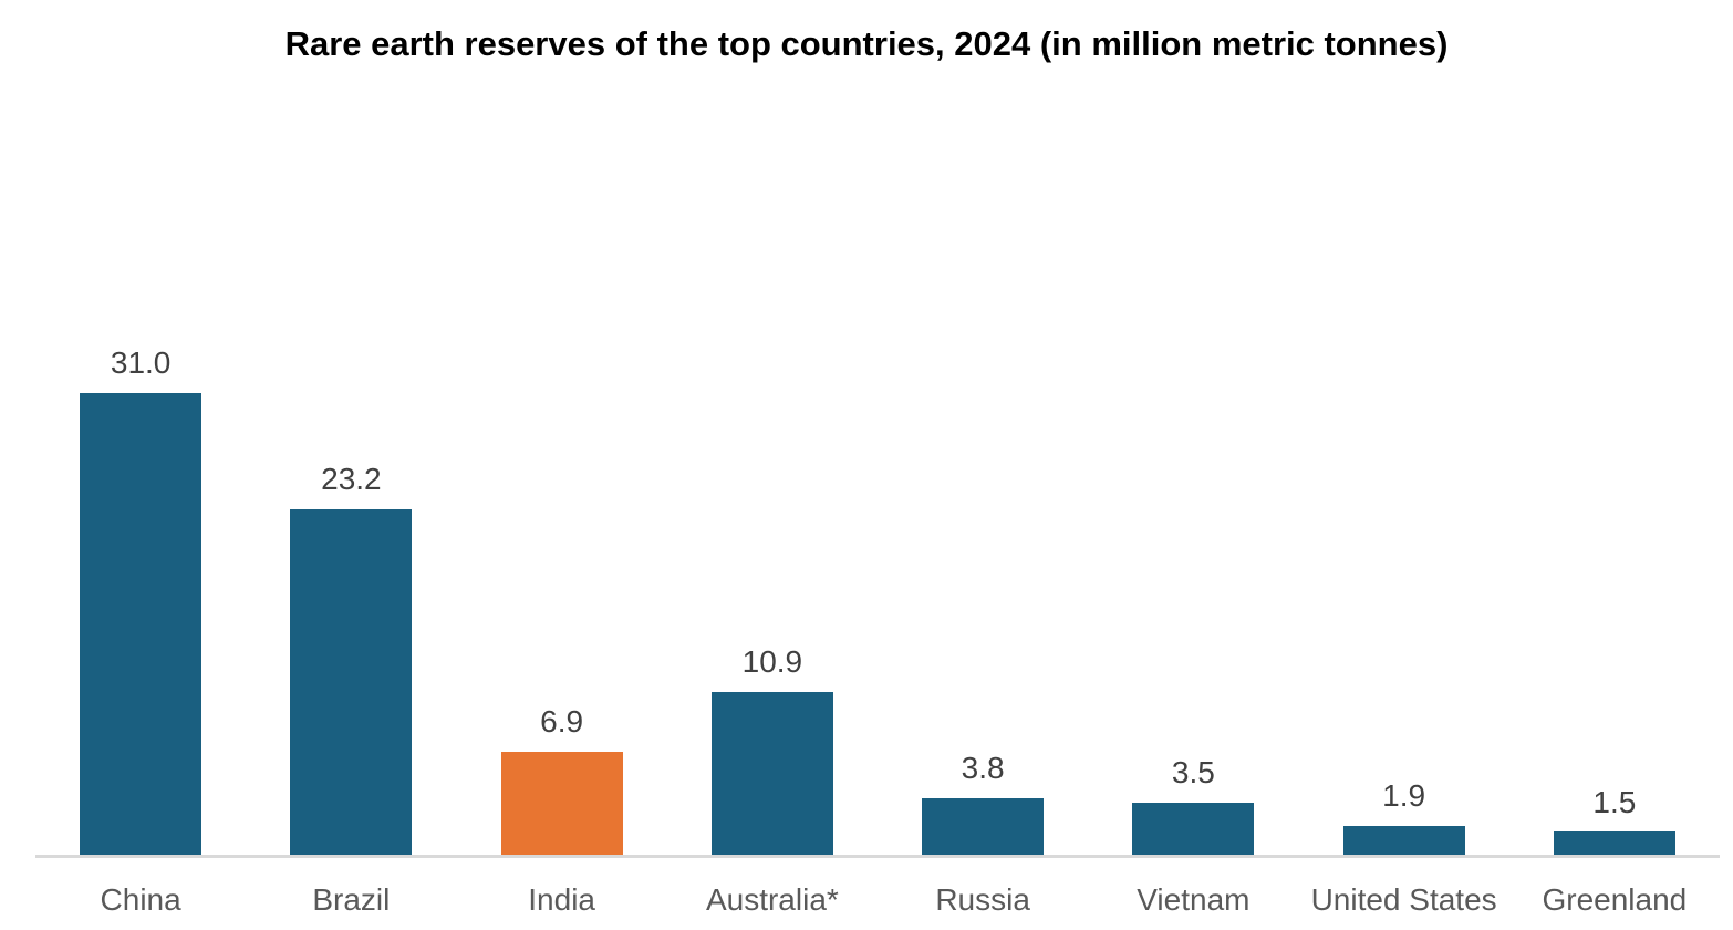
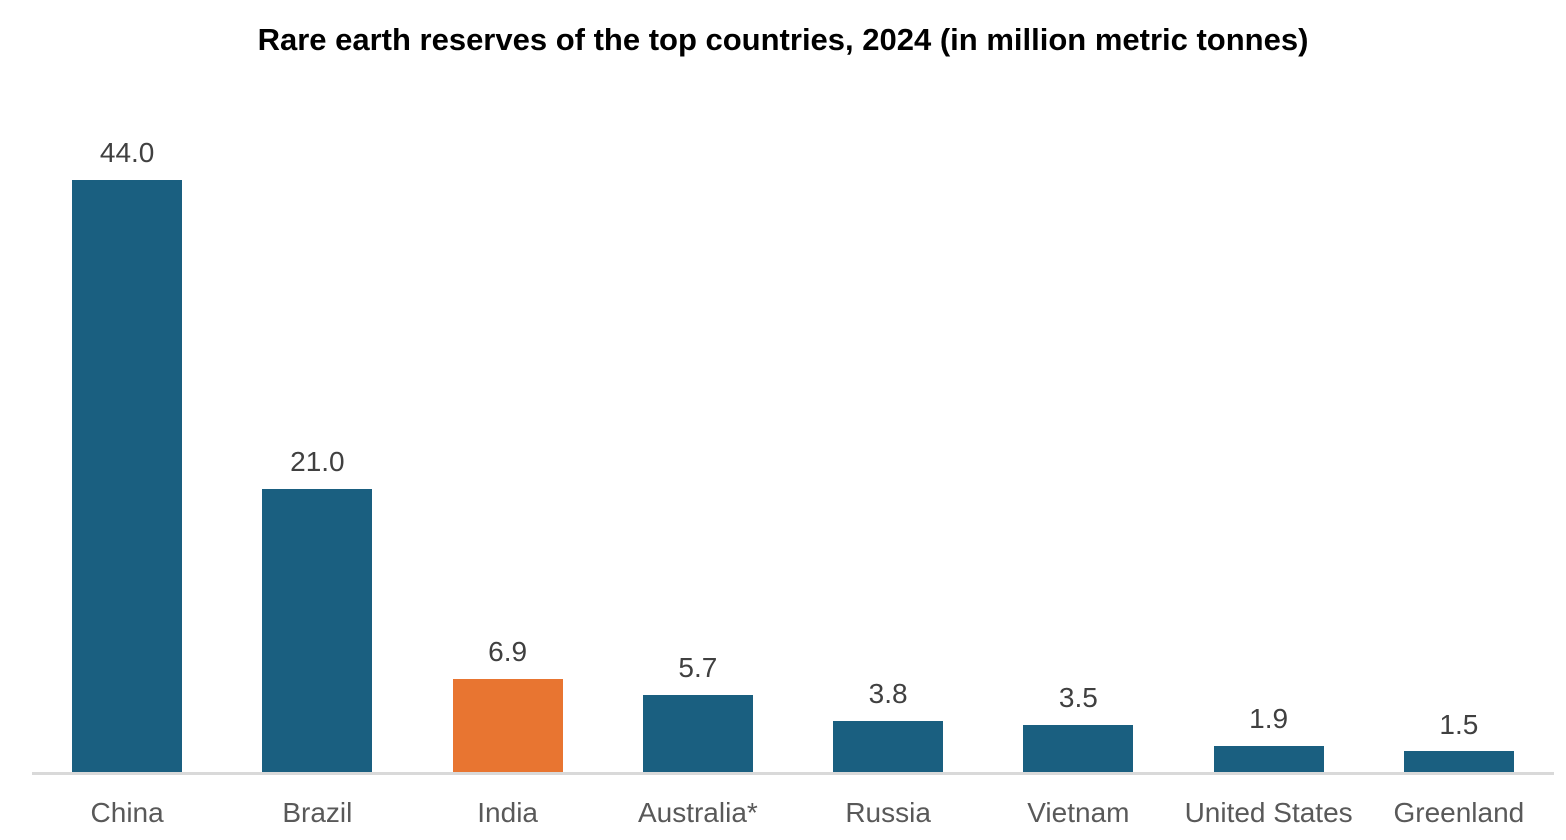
China: 31.0 -> 44.0
Brazil: 23.2 -> 21.0
Australia*: 10.9 -> 5.7
